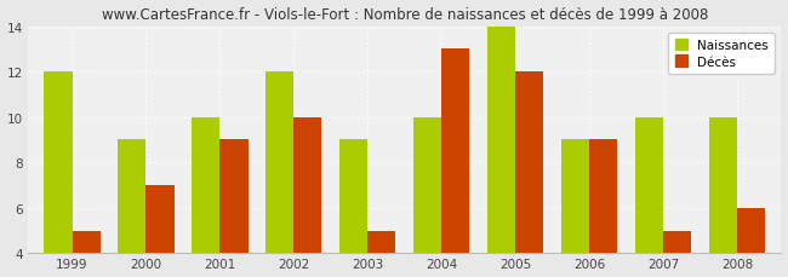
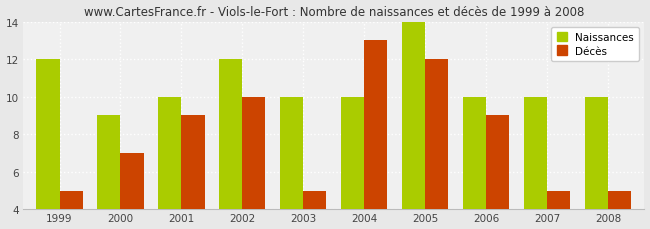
Naissances/2003: 9 -> 10
Naissances/2006: 9 -> 10
Décès/2008: 6 -> 5
